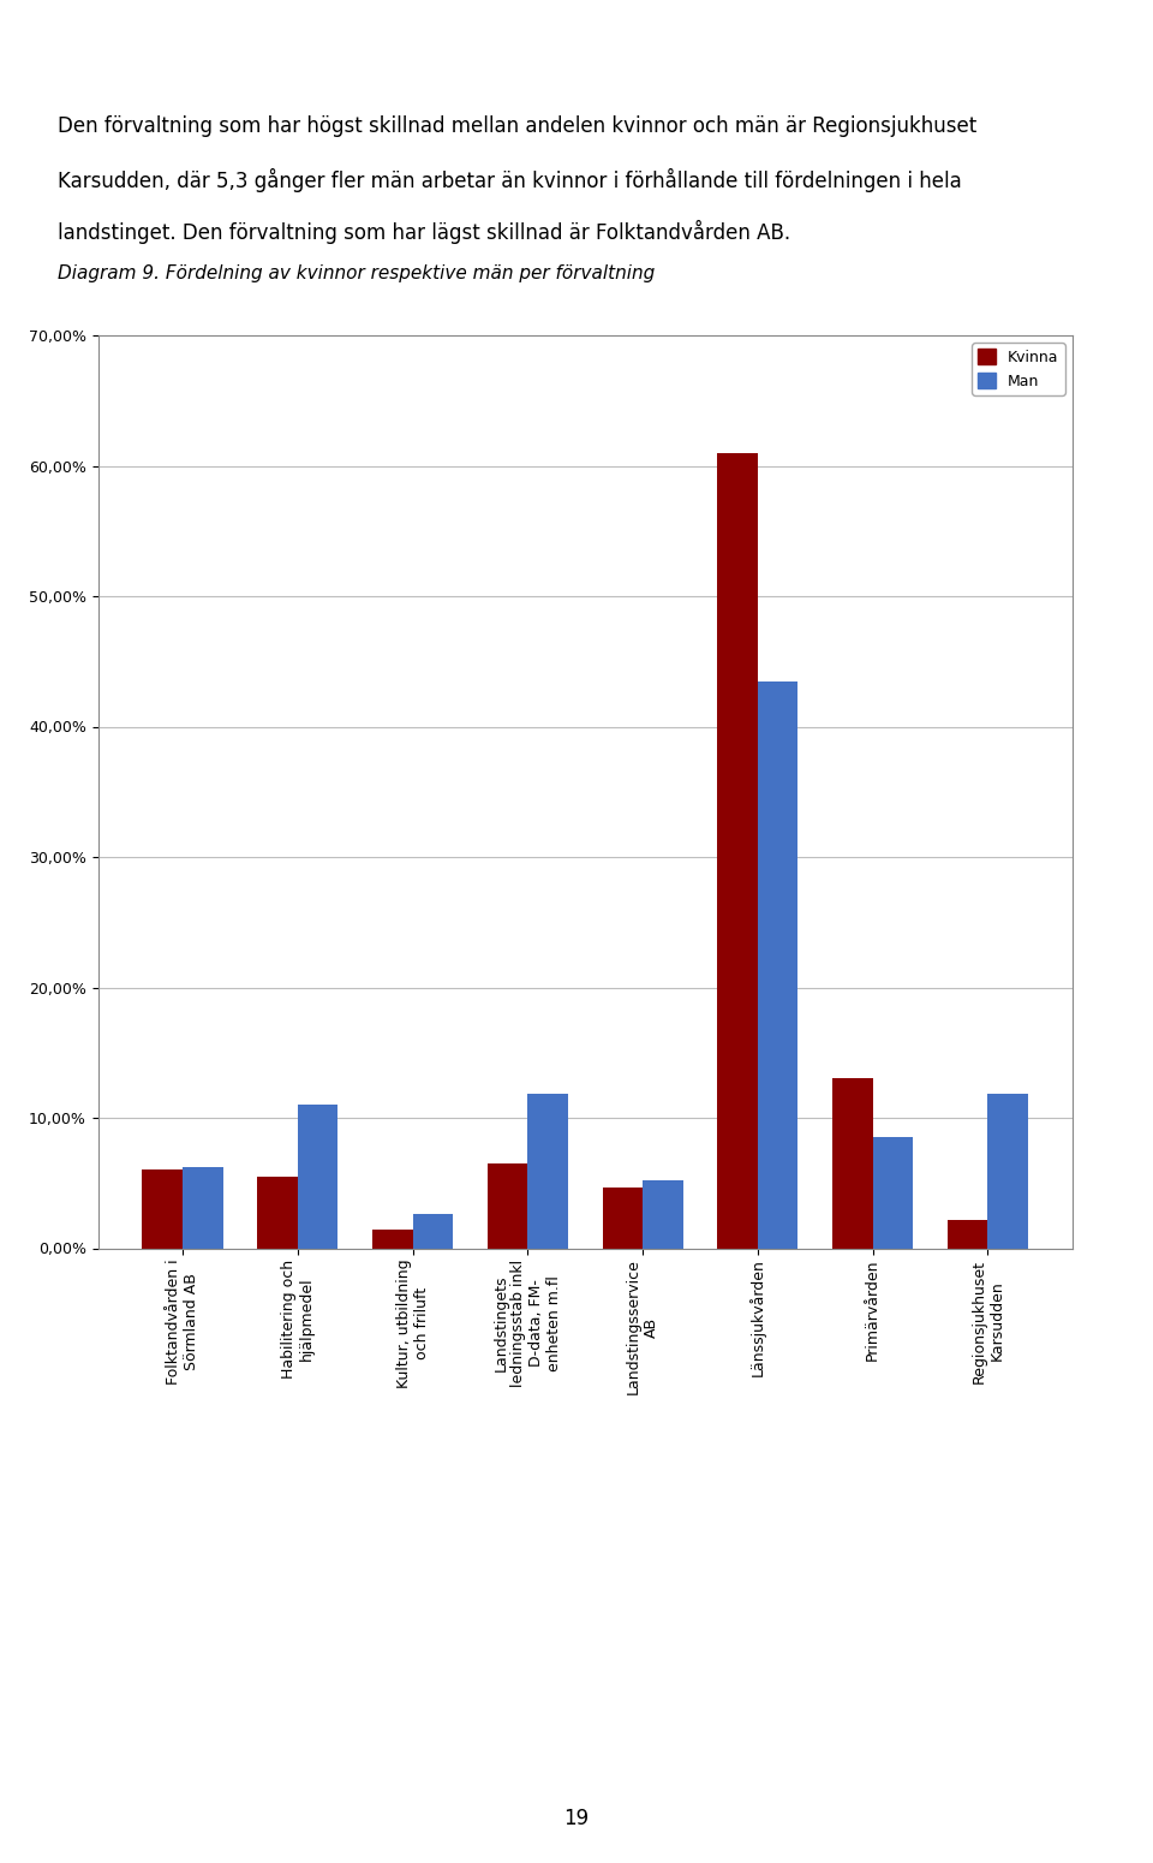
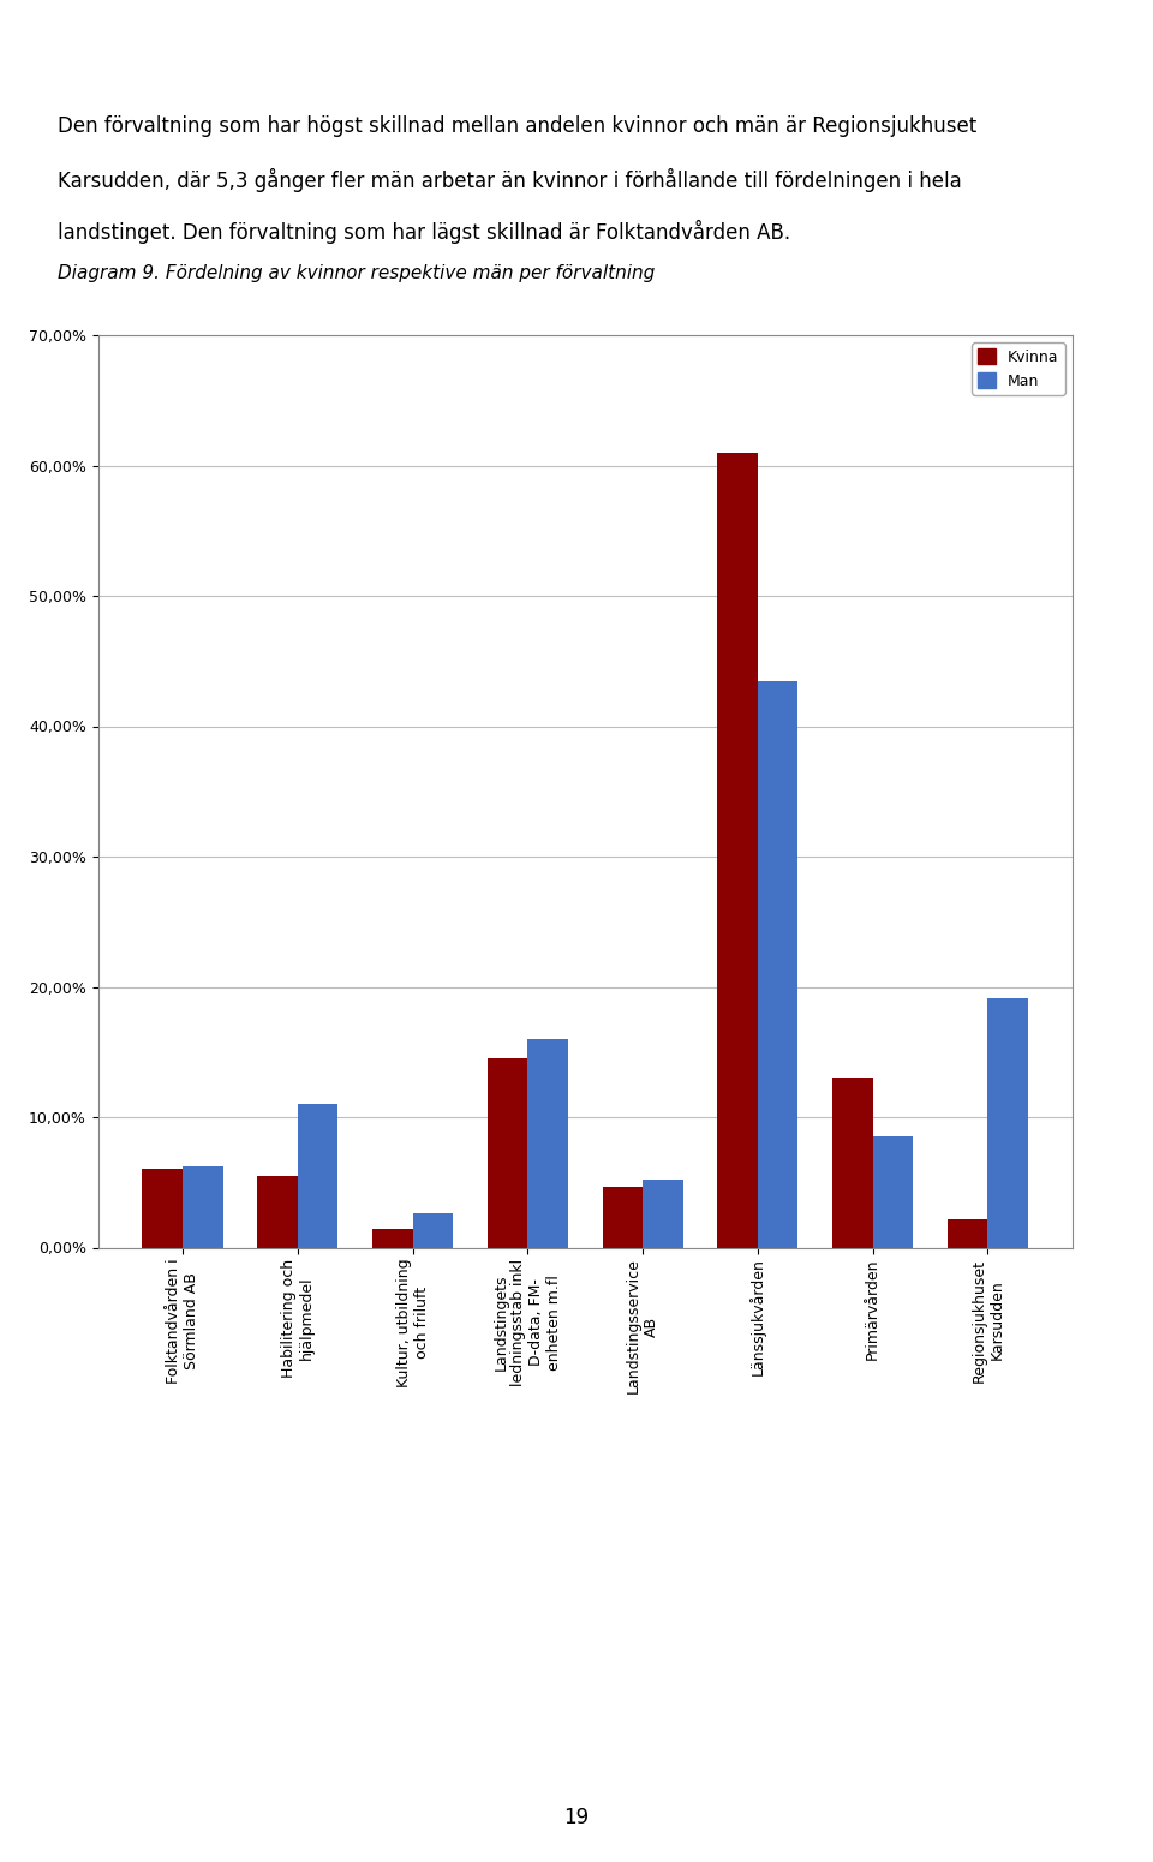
Kvinna/Landstingets ledningsstab inkl D-data, FM- enheten m.fl: 6,5% -> 14,5%
Man/Landstingets ledningsstab inkl D-data, FM- enheten m.fl: 11,8% -> 16,0%
Man/Regionsjukhuset Karsudden: 11,8% -> 19,1%
